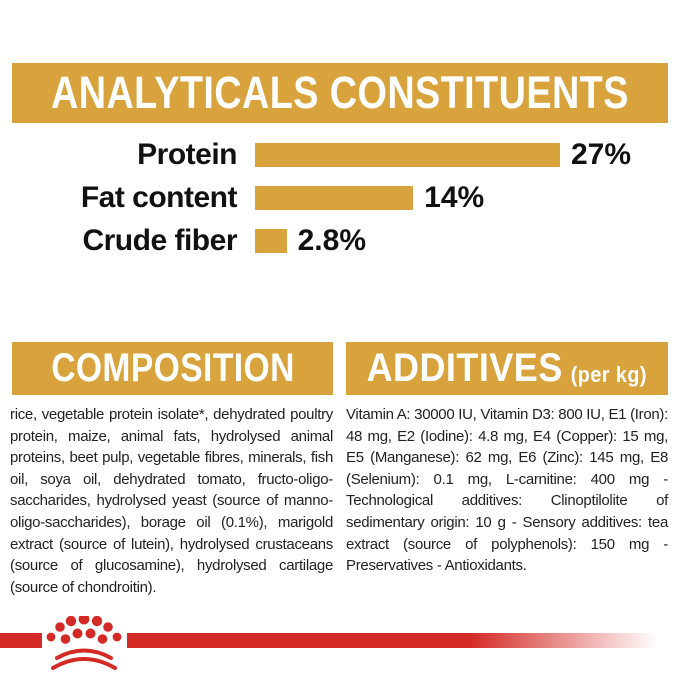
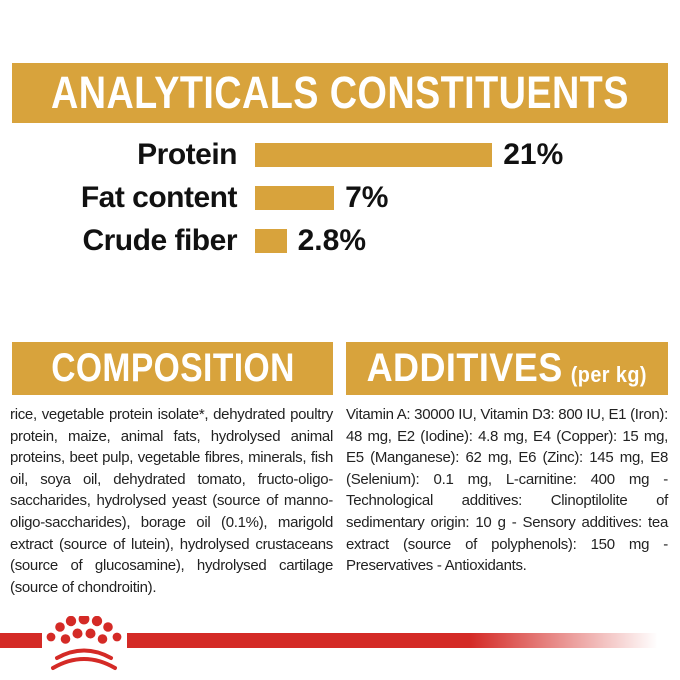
Protein: 27% -> 21%
Fat content: 14% -> 7%
